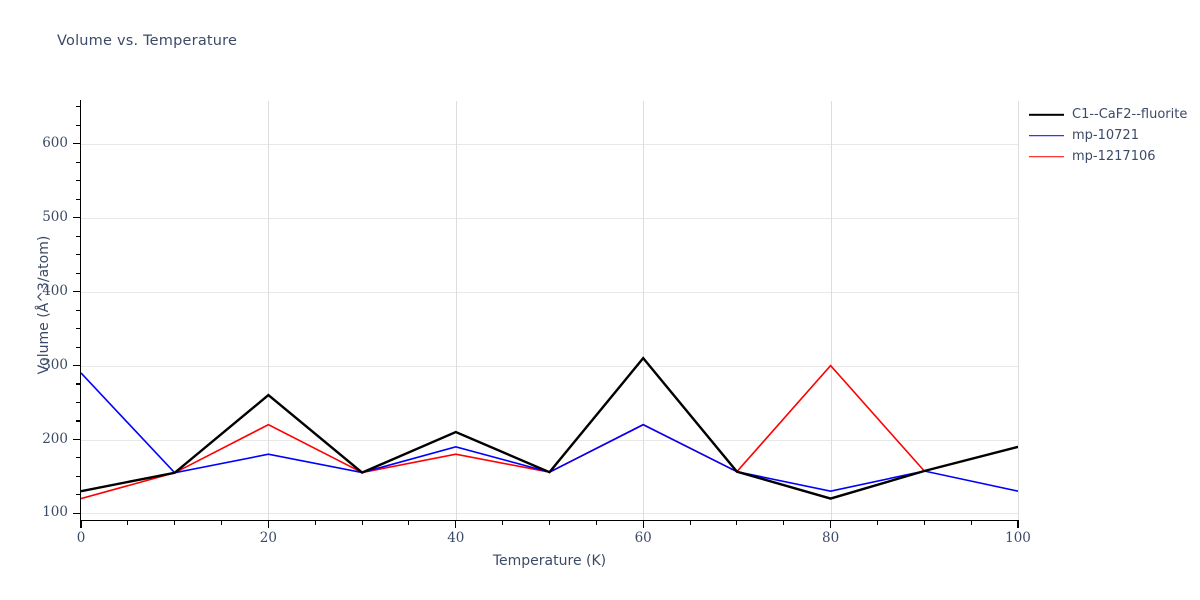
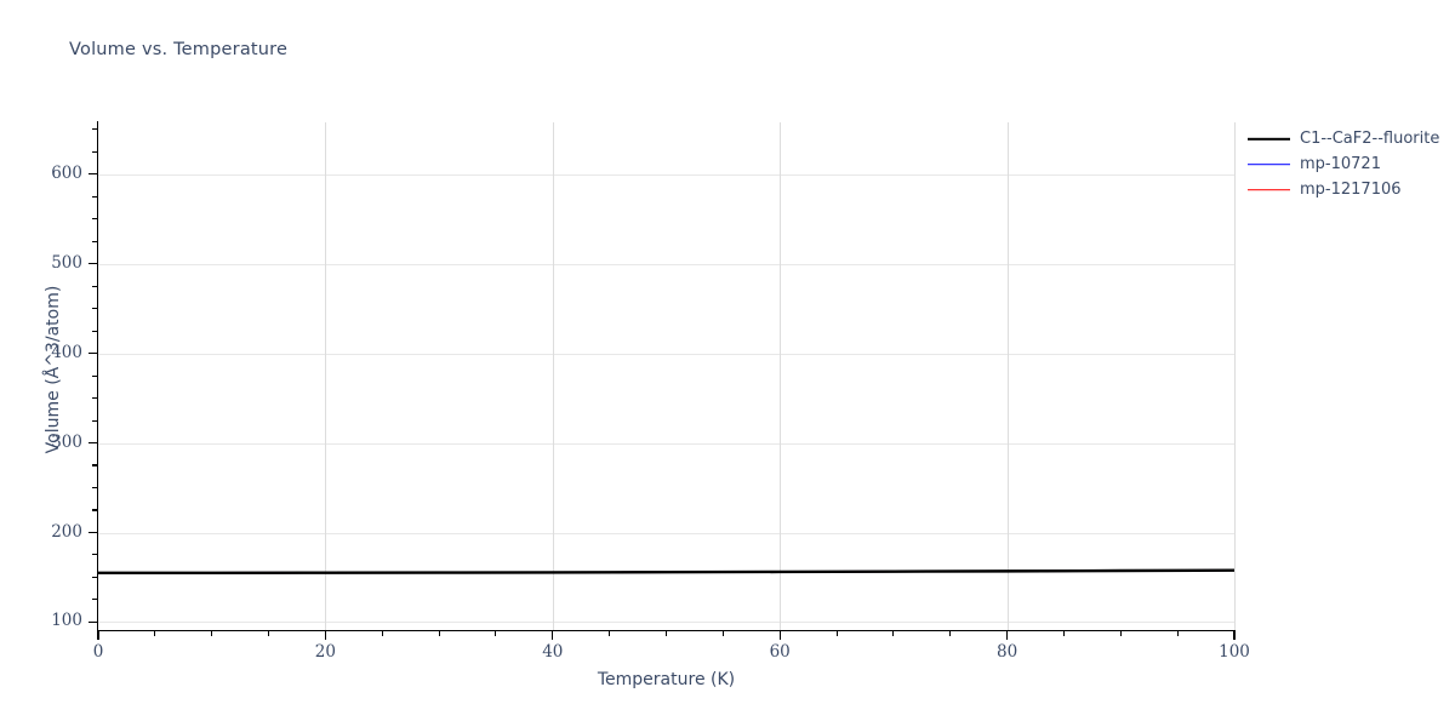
C1--CaF2--fluorite/0: 130 -> 150
mp-10721/0: 290 -> 150
mp-1217106/0: 120 -> 150
C1--CaF2--fluorite/20: 260 -> 160
mp-10721/20: 180 -> 160
mp-1217106/20: 220 -> 160
C1--CaF2--fluorite/40: 210 -> 160
mp-10721/40: 190 -> 160
mp-1217106/40: 180 -> 160
C1--CaF2--fluorite/60: 310 -> 160
mp-10721/60: 220 -> 160
mp-1217106/60: 220 -> 160
C1--CaF2--fluorite/80: 120 -> 160
mp-10721/80: 130 -> 160
mp-1217106/80: 300 -> 160
C1--CaF2--fluorite/100: 190 -> 160
mp-10721/100: 130 -> 160
mp-1217106/100: 190 -> 160
